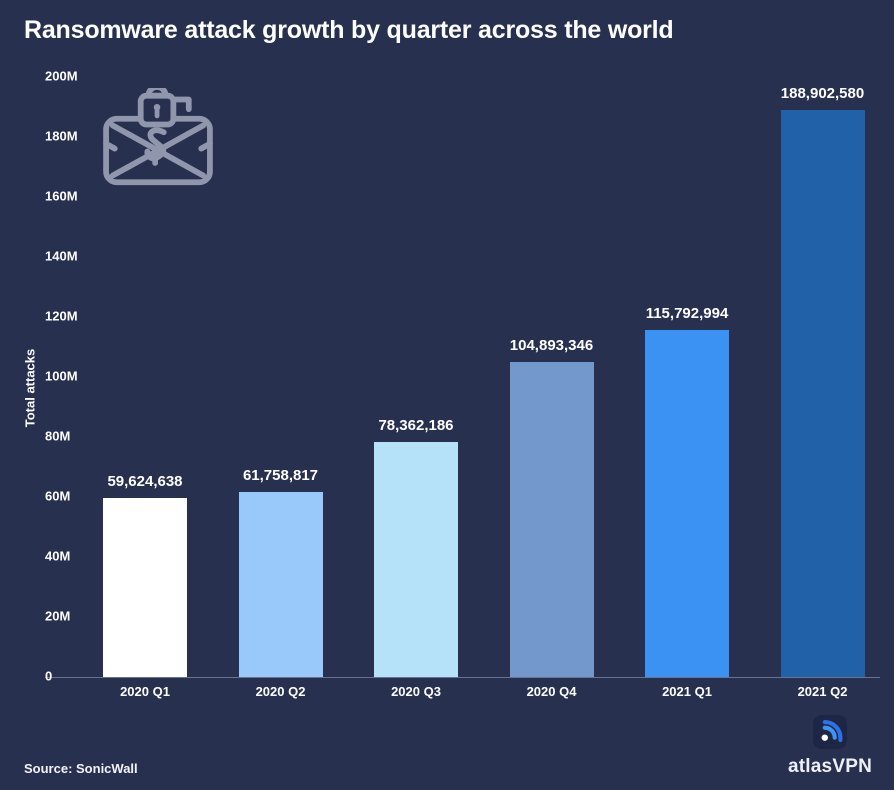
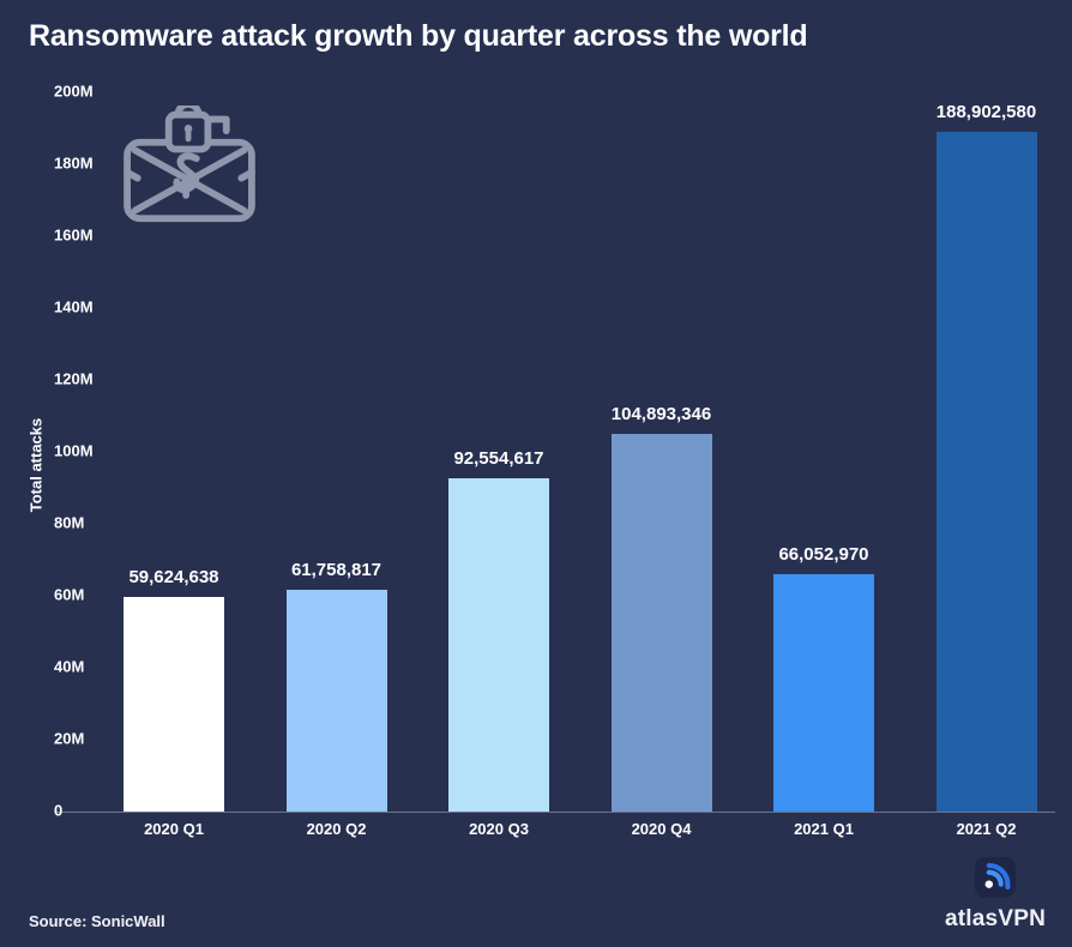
2020 Q3: 78,362,186 -> 92,554,617
2021 Q1: 115,792,994 -> 66,052,970
